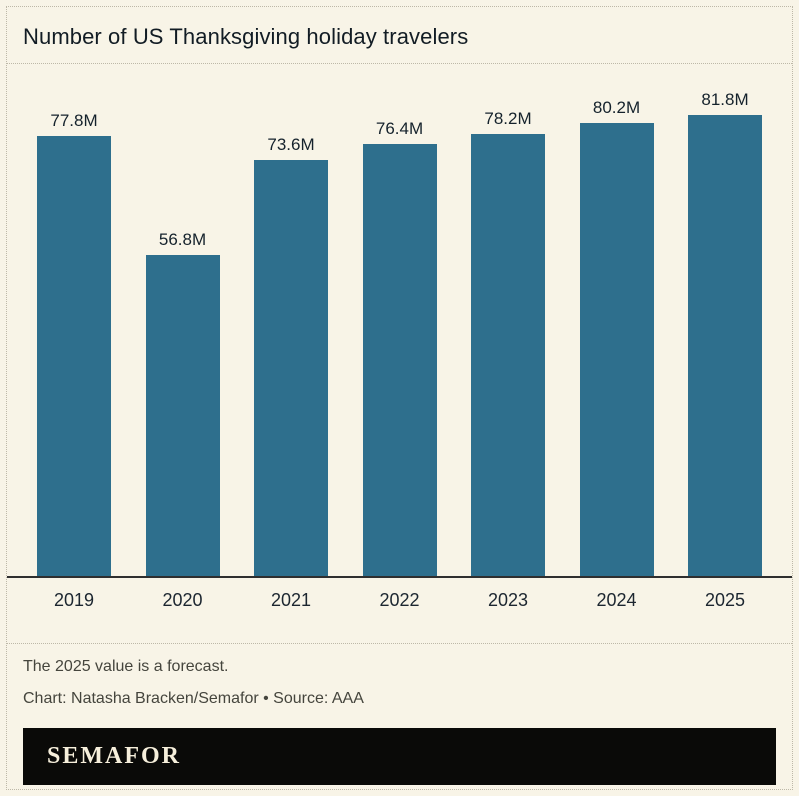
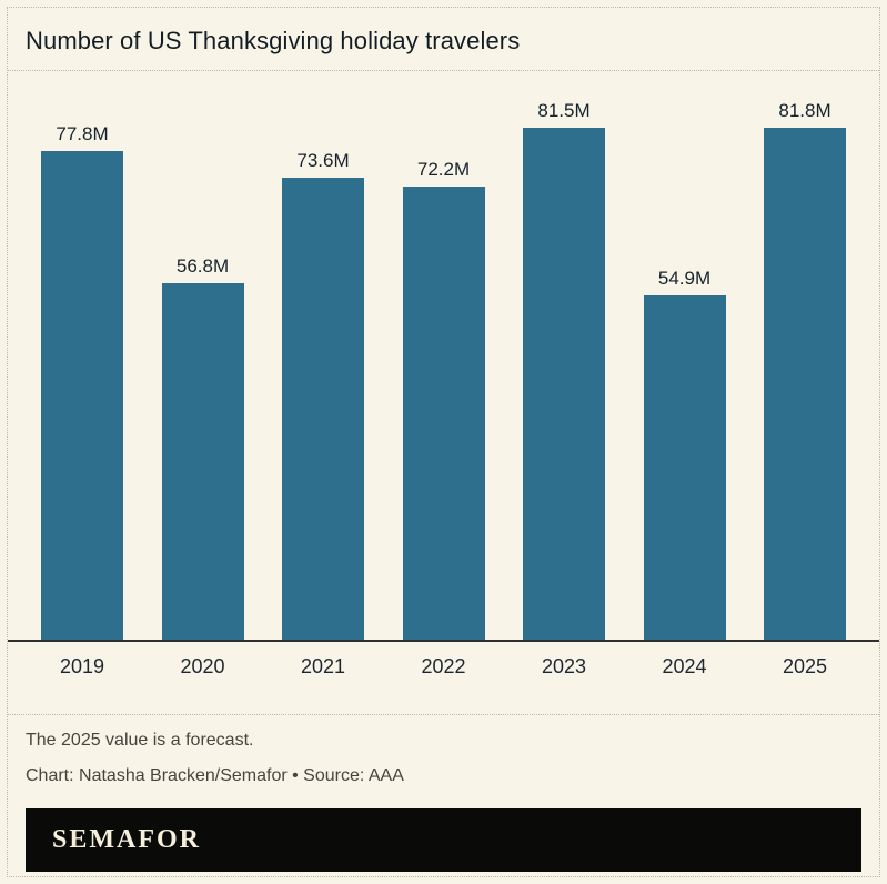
2022: 76.4M -> 72.2M
2023: 78.2M -> 81.5M
2024: 80.2M -> 54.9M
